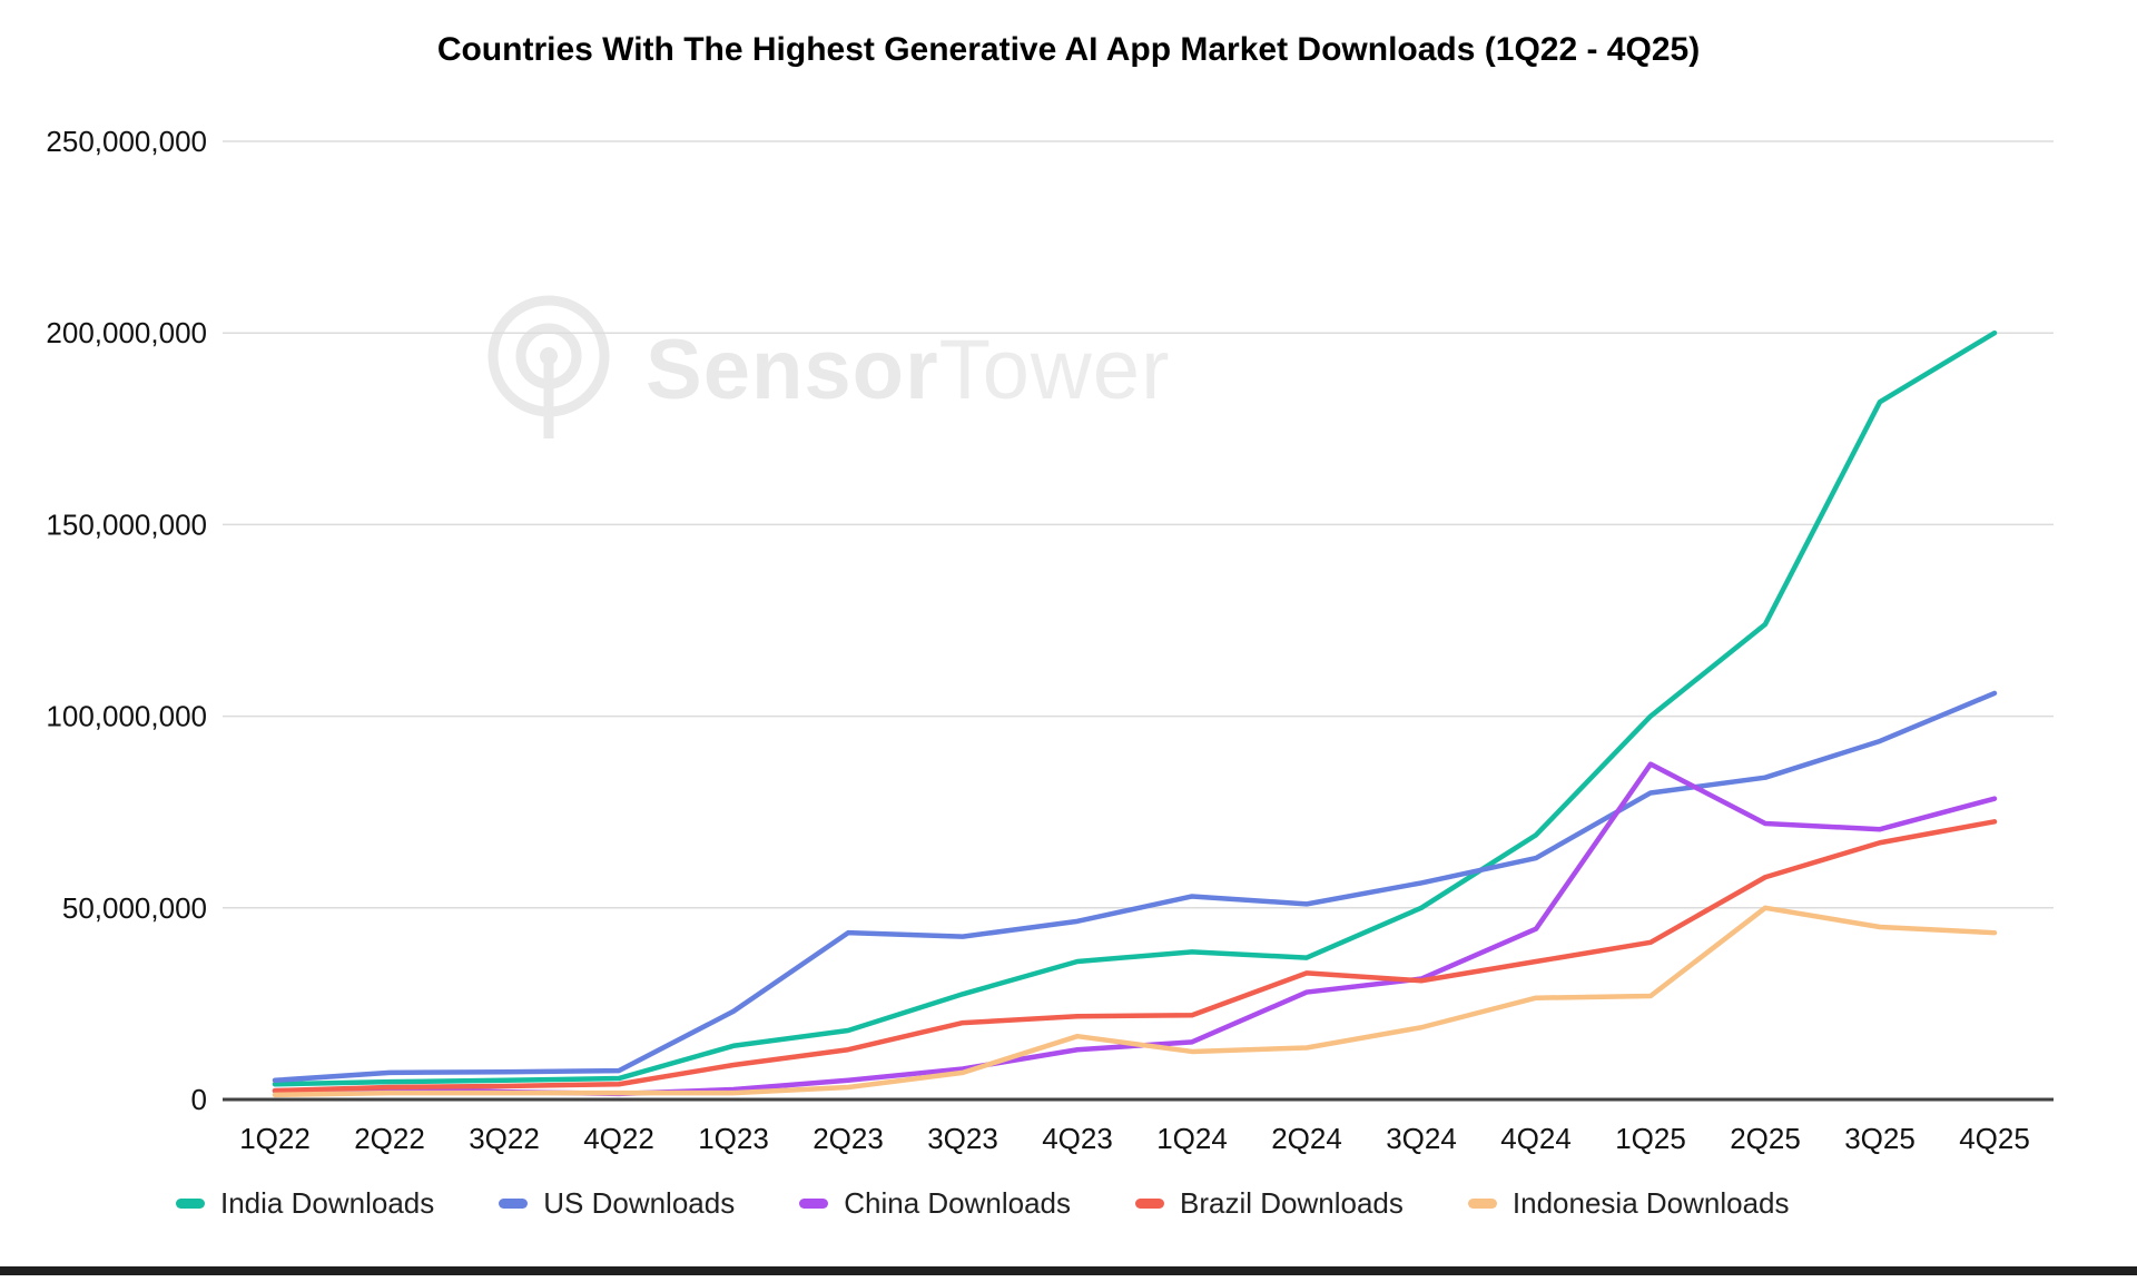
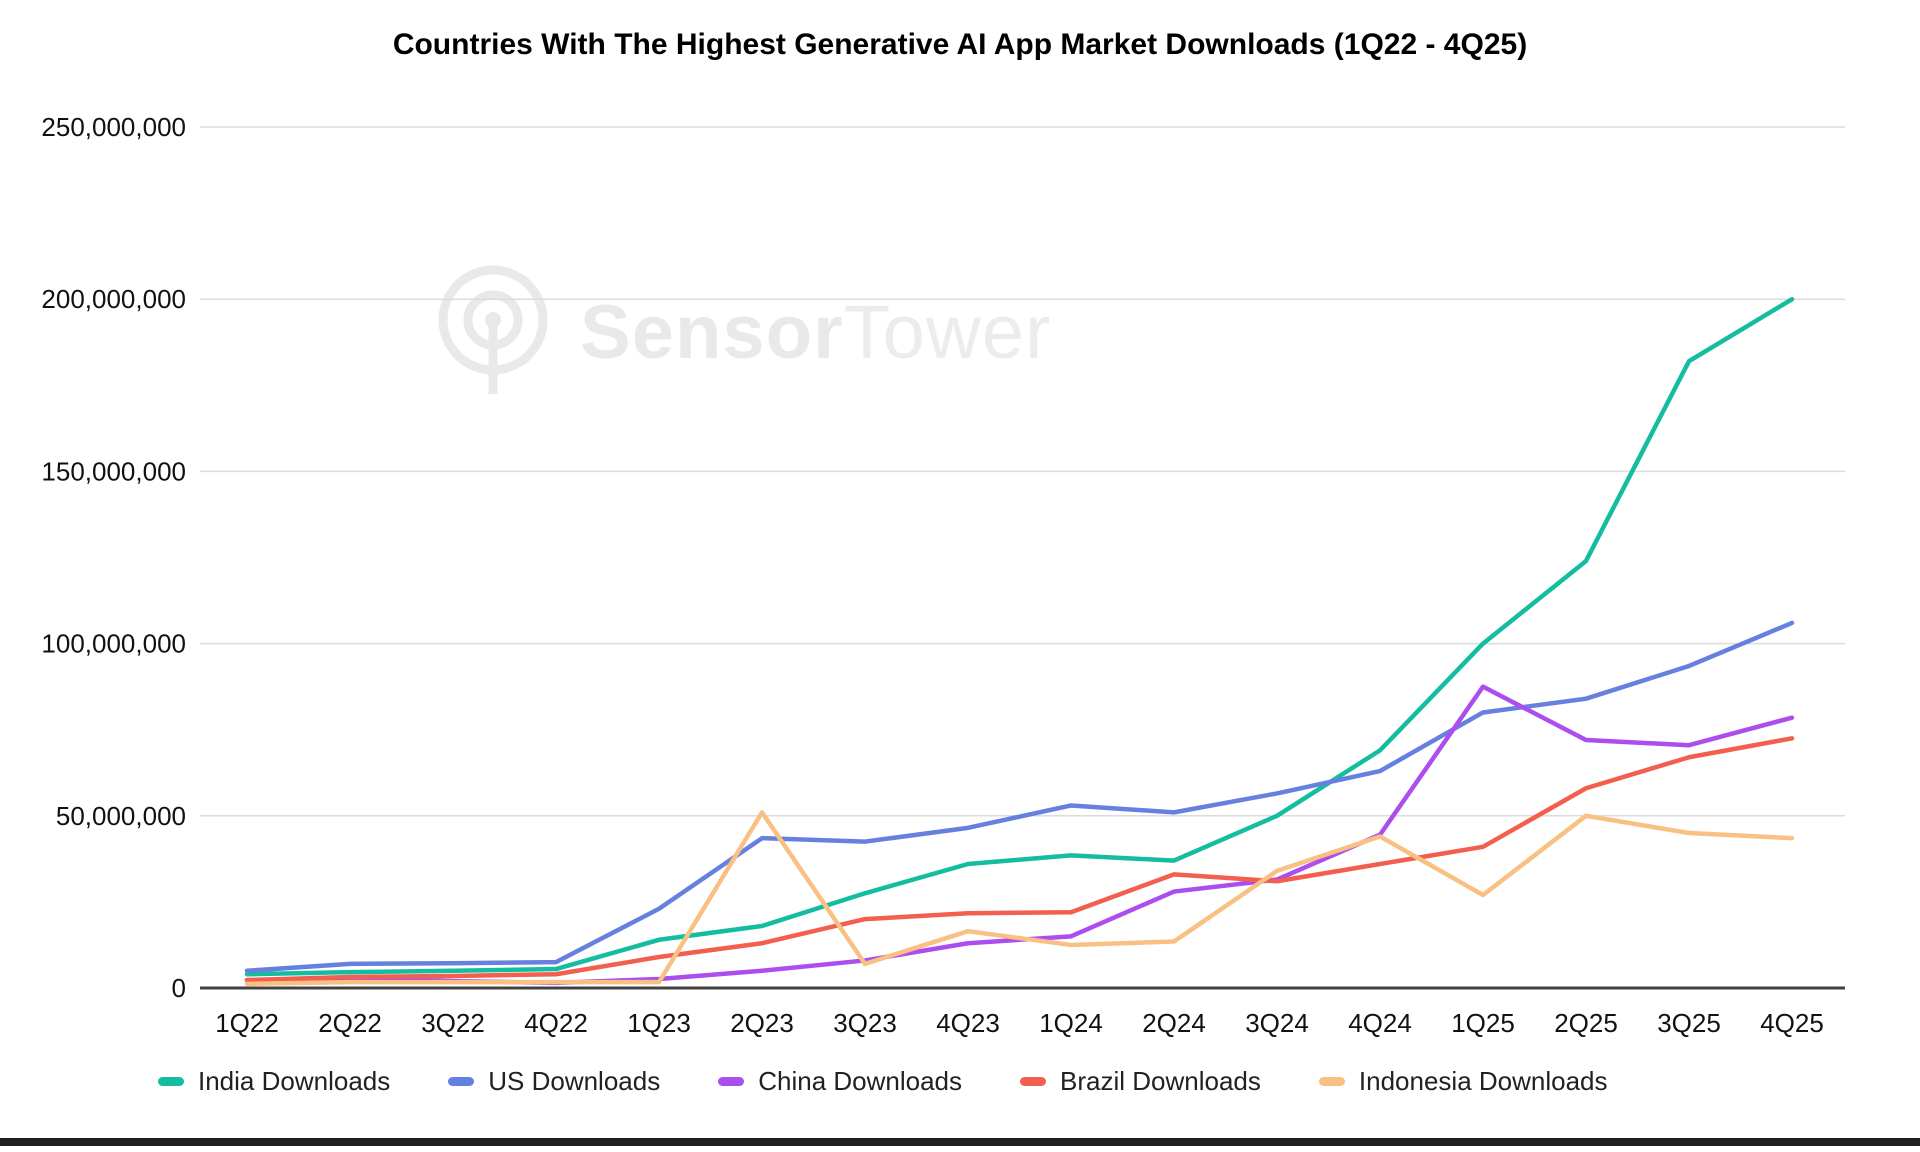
Indonesia Downloads/2Q23: 3000000 -> 51000000
Indonesia Downloads/3Q24: 19000000 -> 34000000
Indonesia Downloads/4Q24: 26000000 -> 44000000
